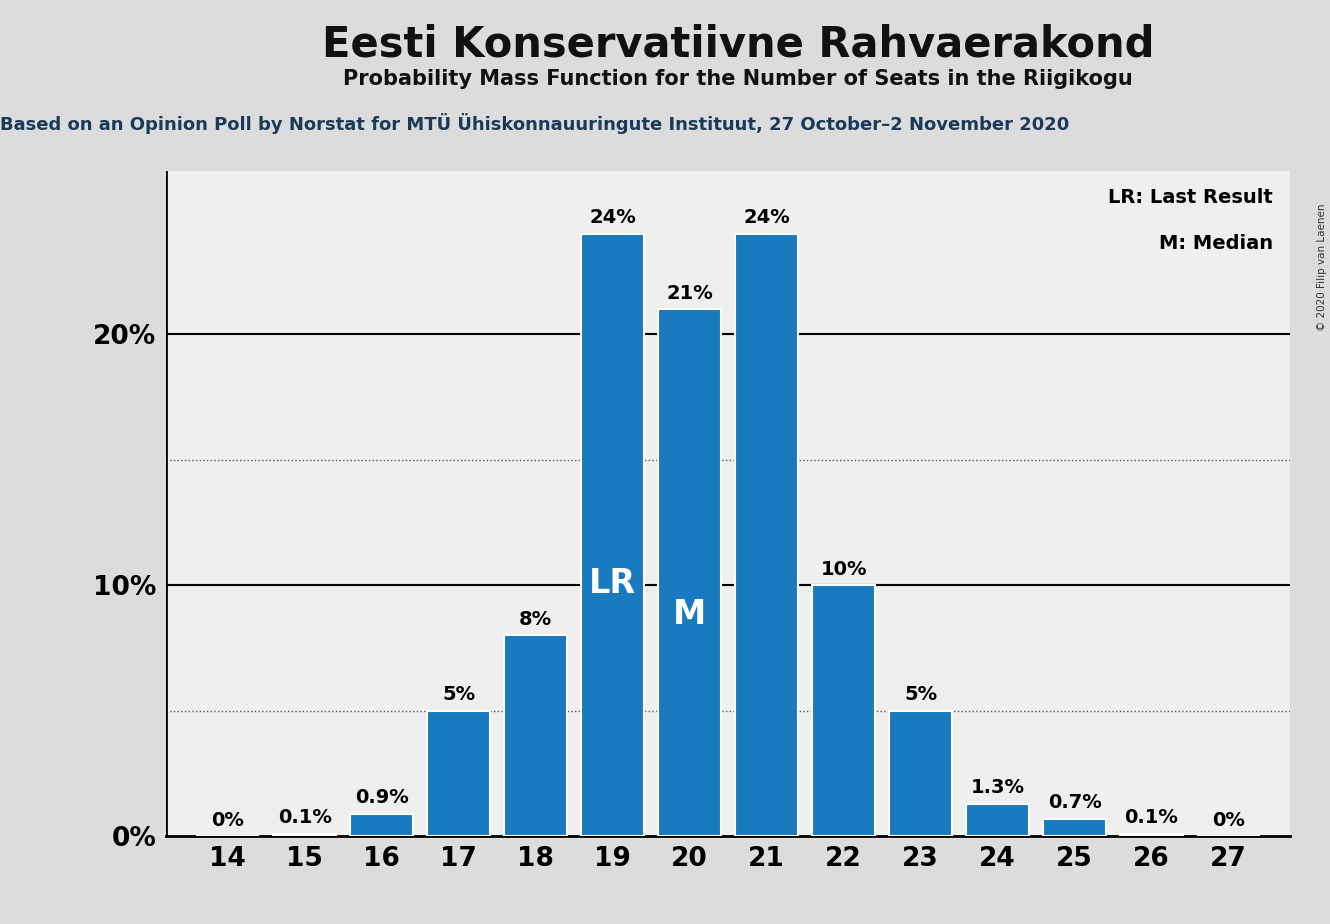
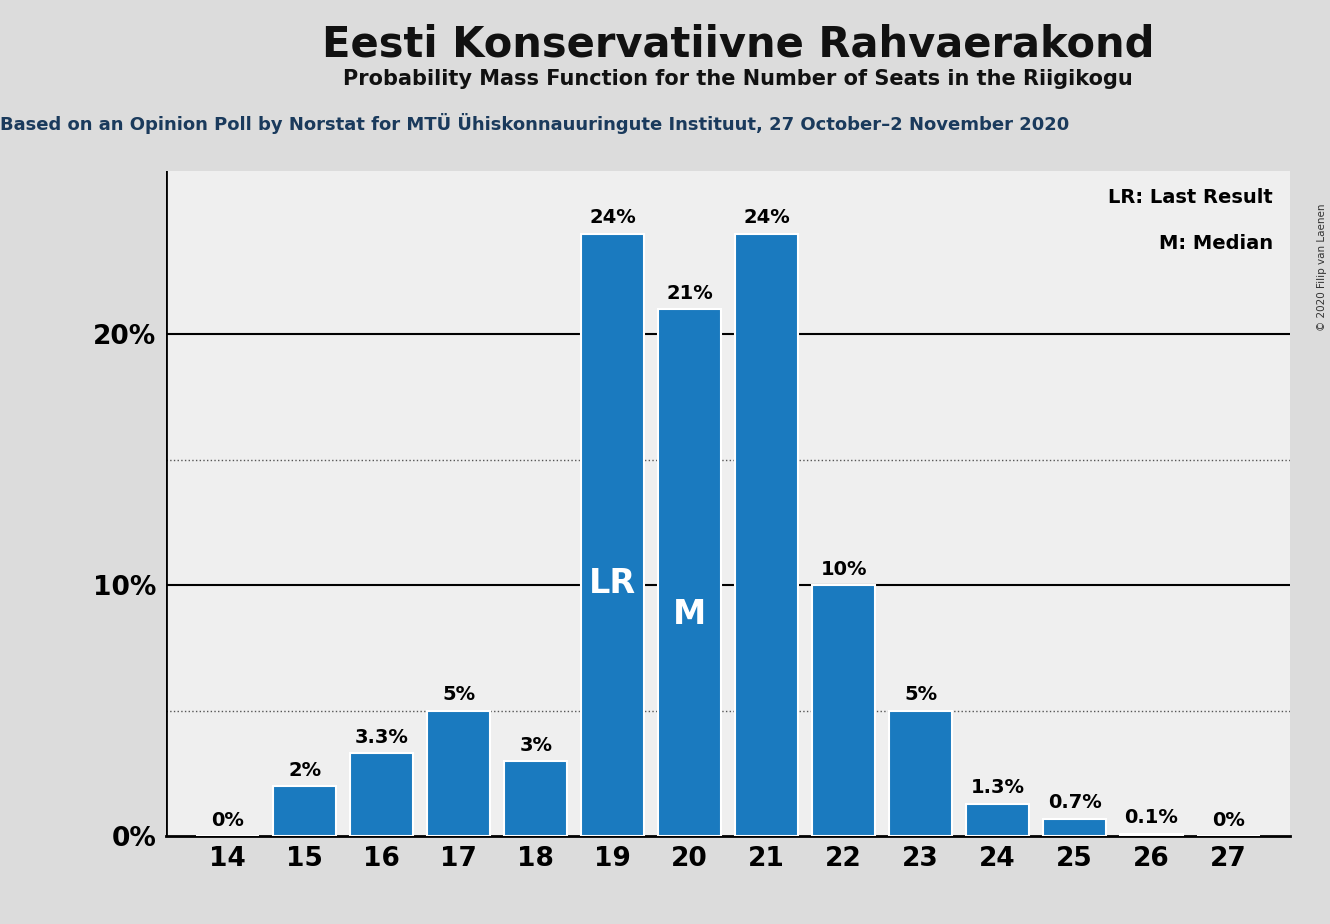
15: 0.1% -> 2%
16: 0.9% -> 3.3%
18: 8% -> 3%
